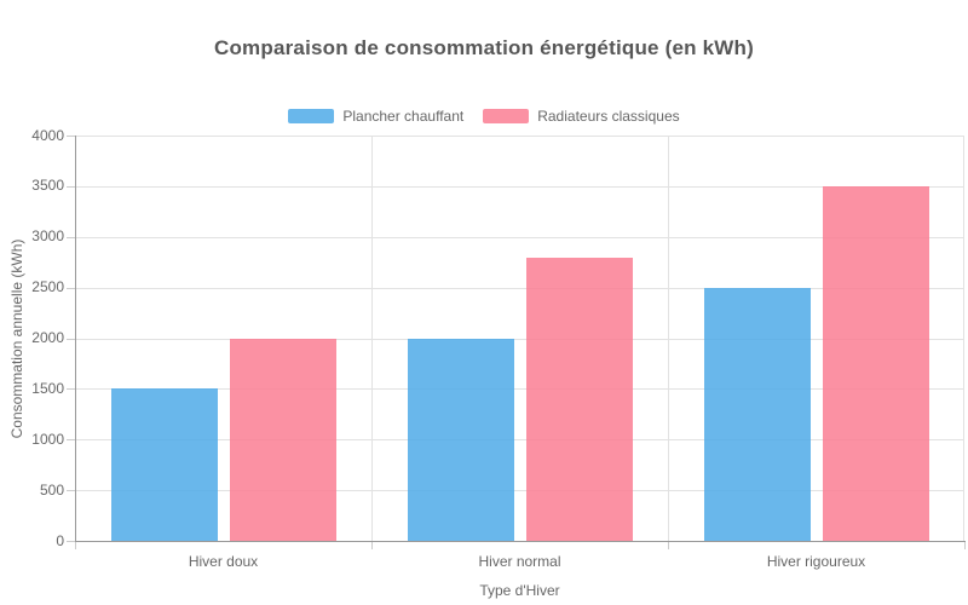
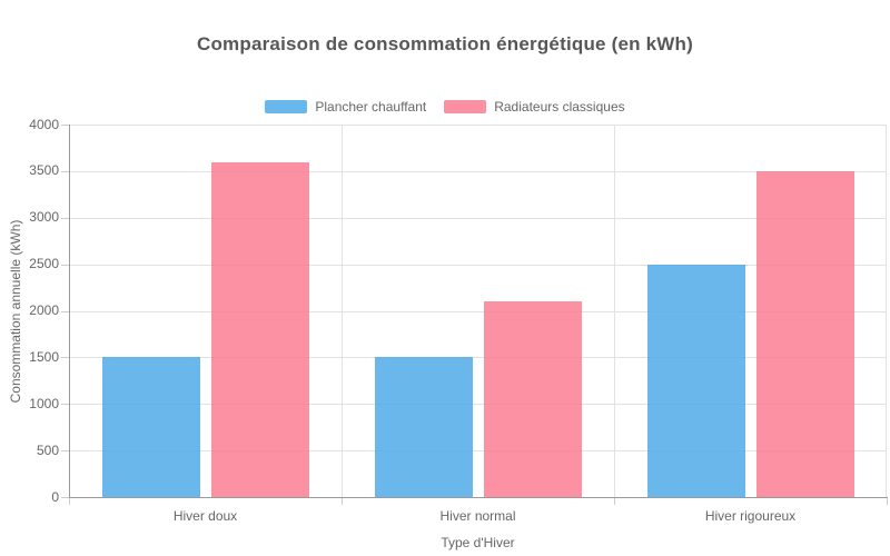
Radiateurs classiques/Hiver doux: 2000 -> 3600
Plancher chauffant/Hiver normal: 2000 -> 1500
Radiateurs classiques/Hiver normal: 2800 -> 2100
